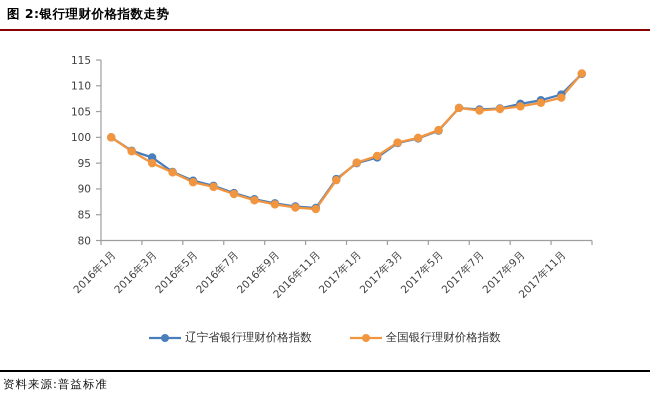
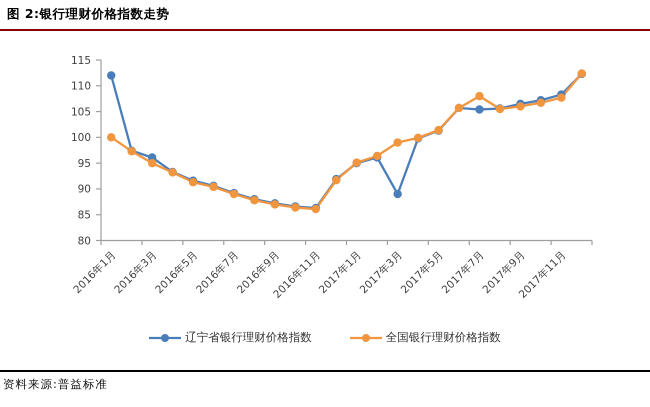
辽宁省银行理财价格指数/2016年1月: 100 -> 112
辽宁省银行理财价格指数/2017年3月: 99 -> 89
全国银行理财价格指数/2017年7月: 105 -> 108
